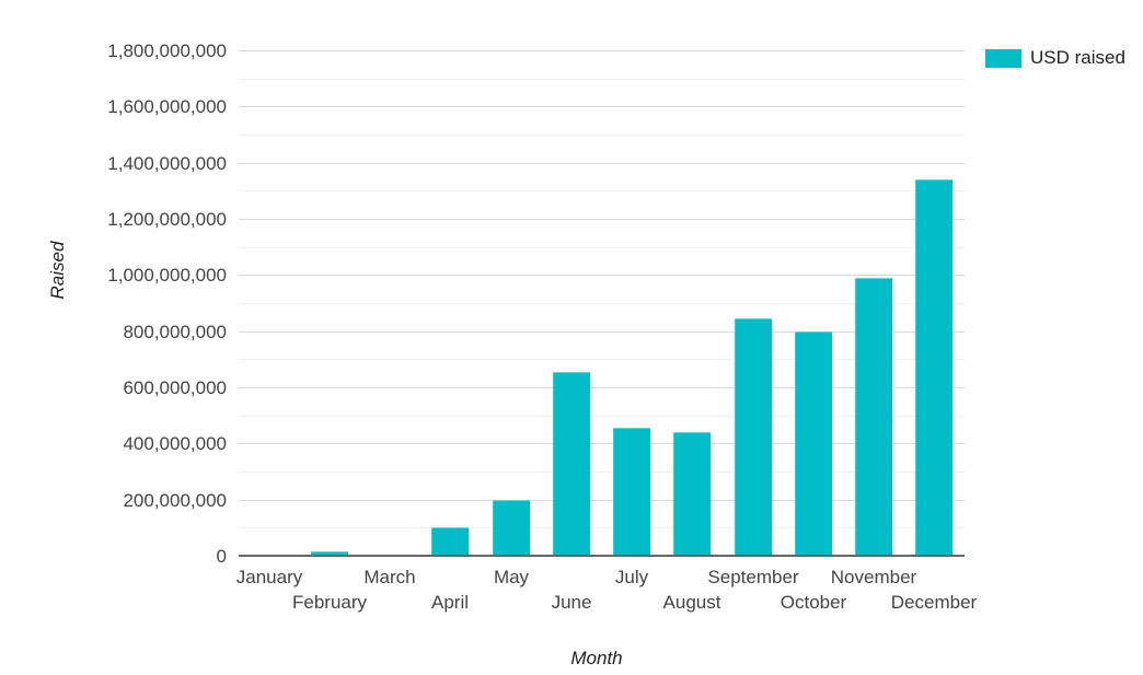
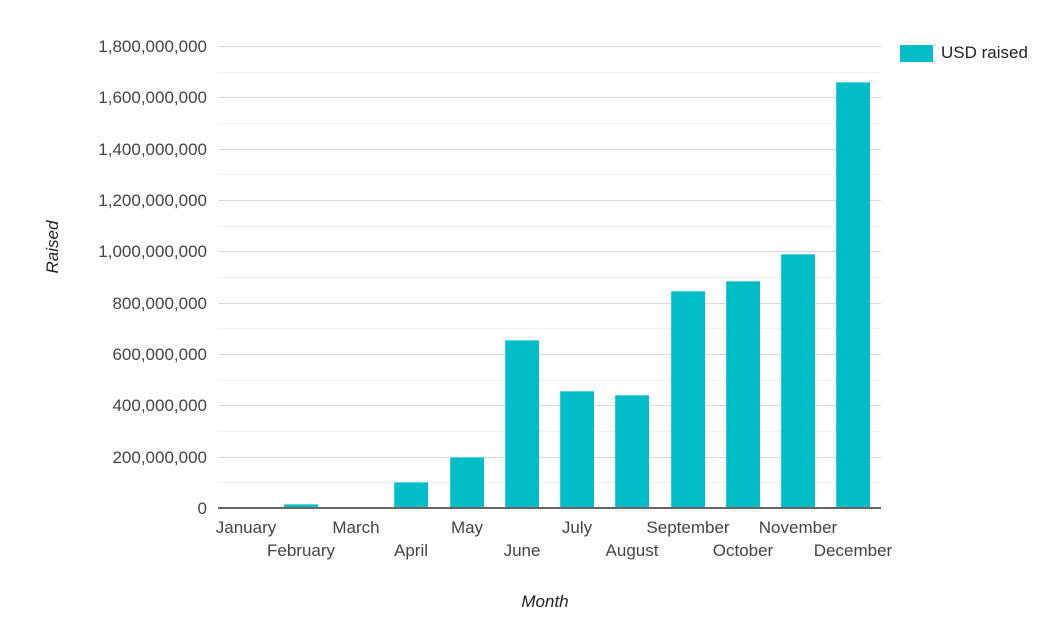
October: 800000000 -> 880000000
December: 1340000000 -> 1660000000
